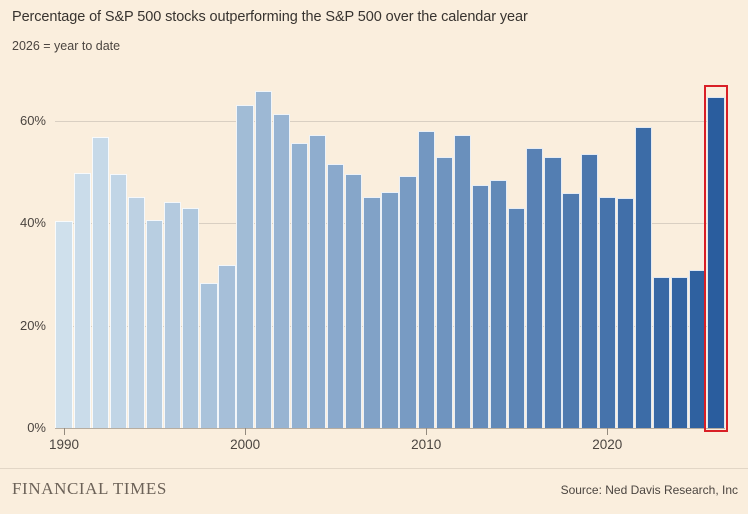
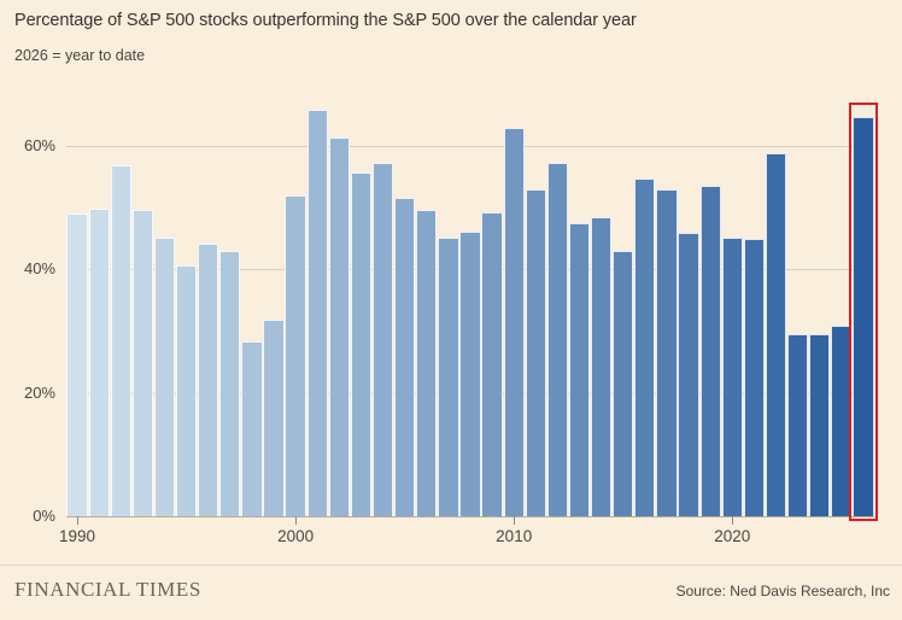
1990: 40% -> 49%
2000: 63% -> 52%
2010: 58% -> 63%
